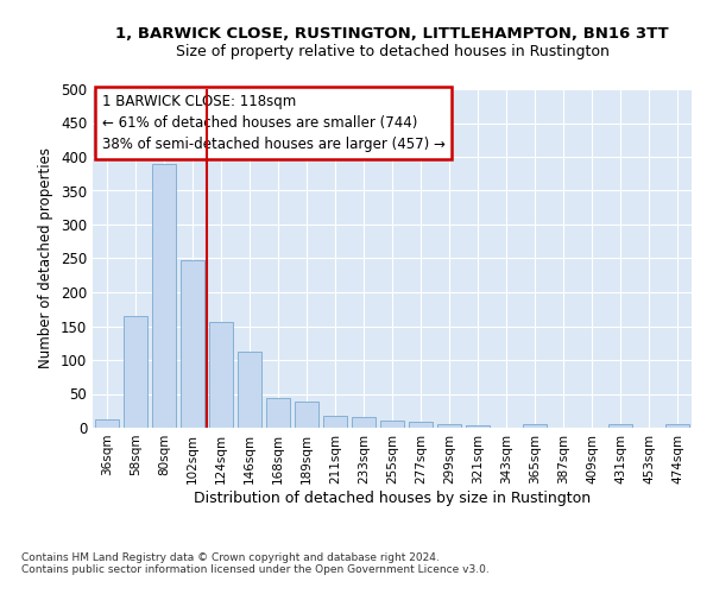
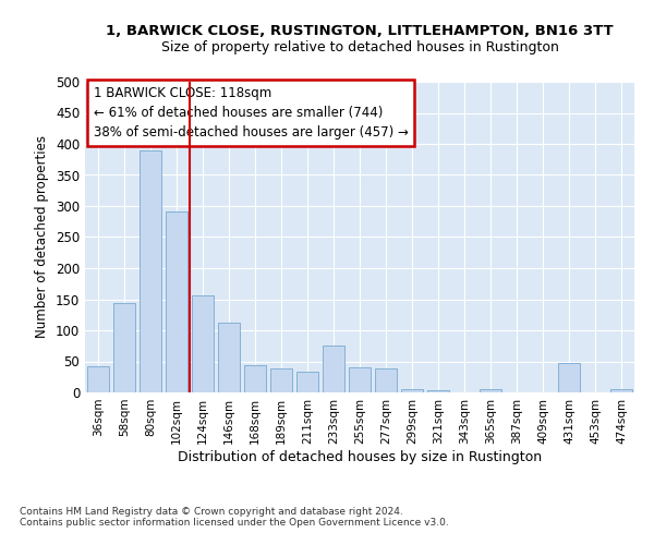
36sqm: 13 -> 42
58sqm: 165 -> 144
102sqm: 248 -> 292
211sqm: 18 -> 34
233sqm: 15 -> 76
255sqm: 10 -> 40
277sqm: 9 -> 38
431sqm: 5 -> 48
